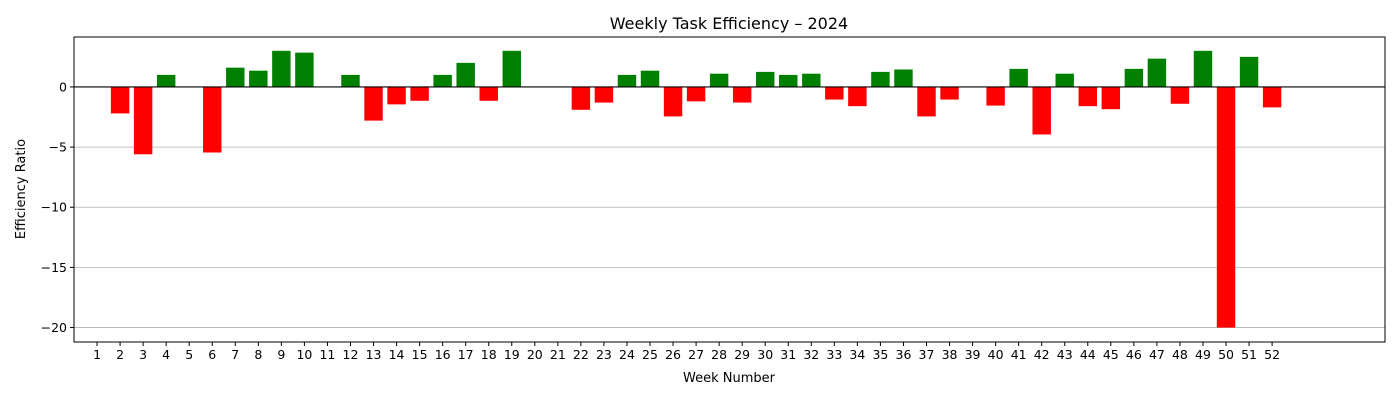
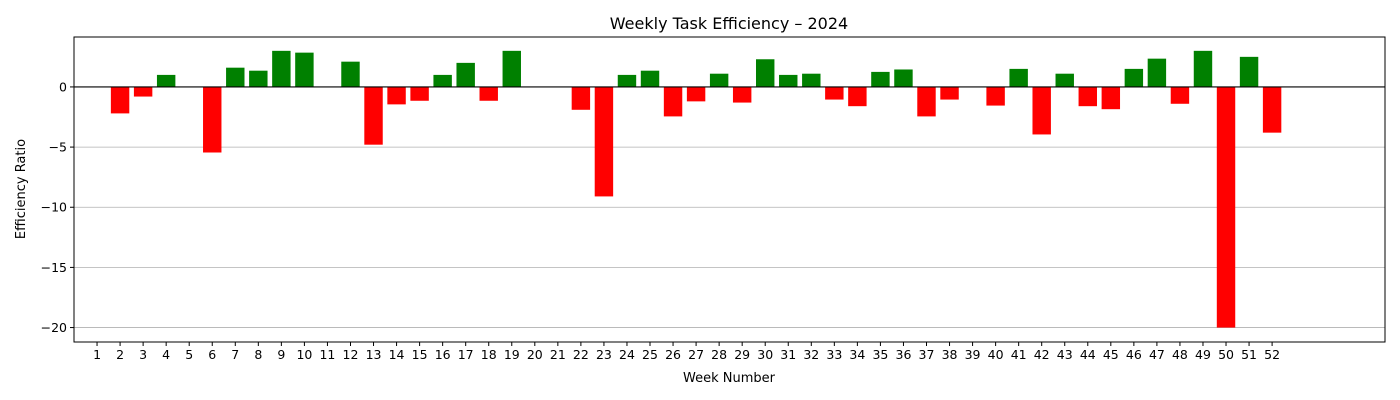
3: -5.6 -> -0.8
12: 1.0 -> 2.1
13: -2.8 -> -4.8
23: -1.3 -> -9.1
30: 1.2 -> 2.3
52: -1.7 -> -3.8
